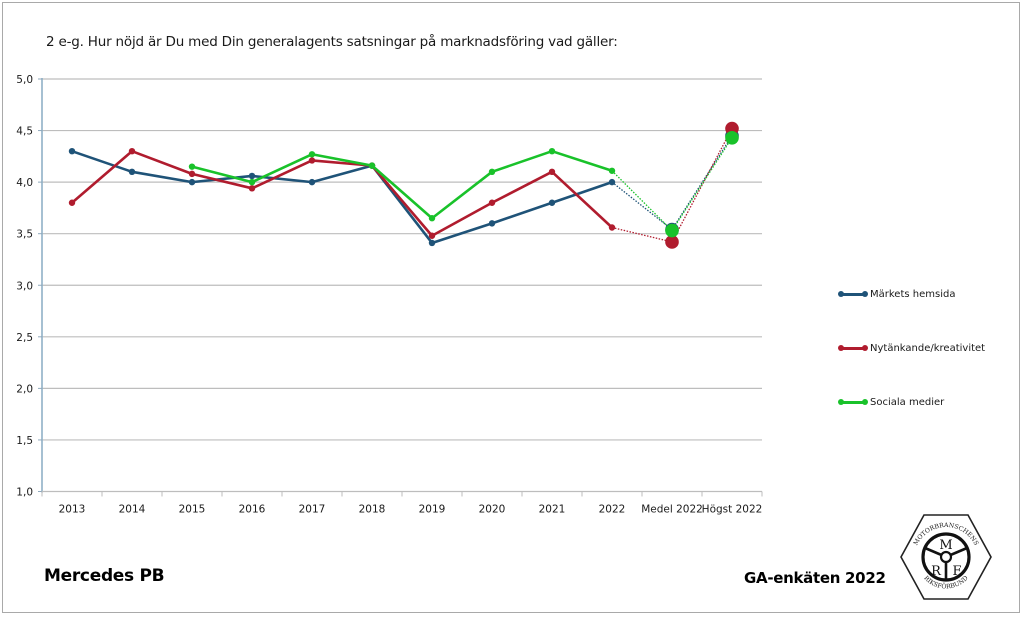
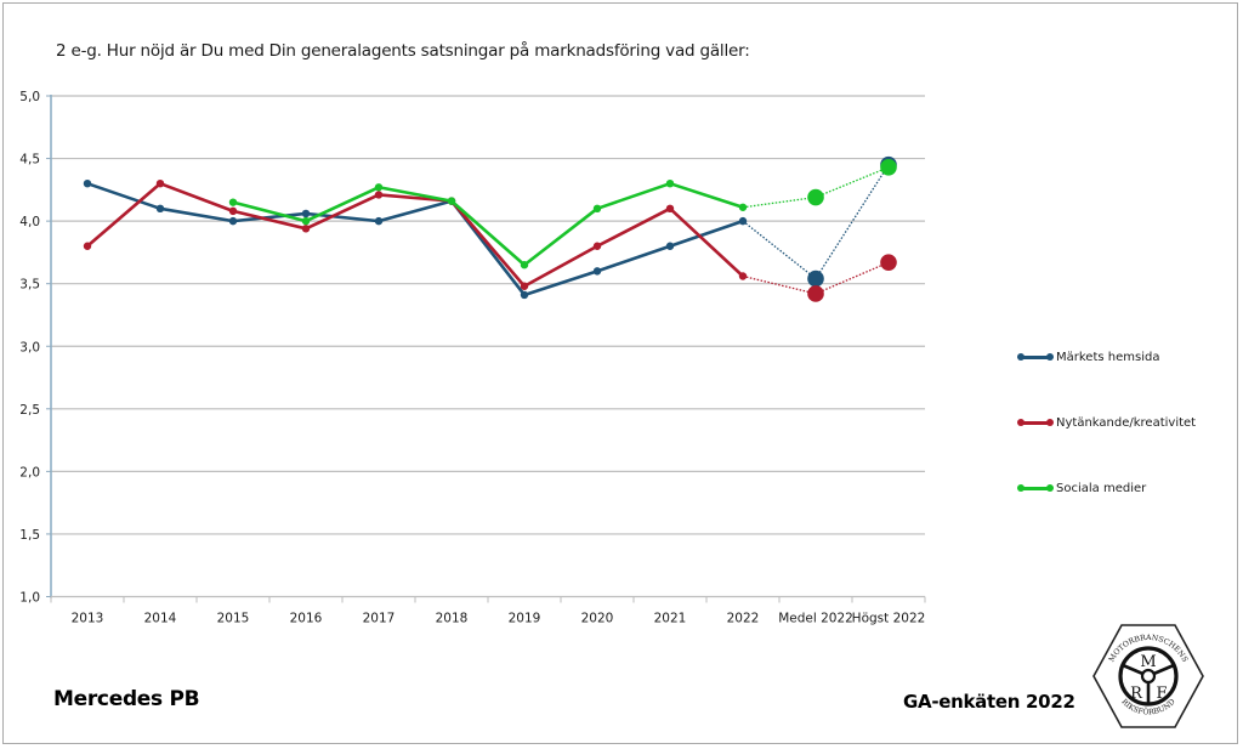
Sociala medier/Medel 2022: 3,53 -> 4,19
Nytänkande/kreativitet/Högst 2022: 4,52 -> 3,67
